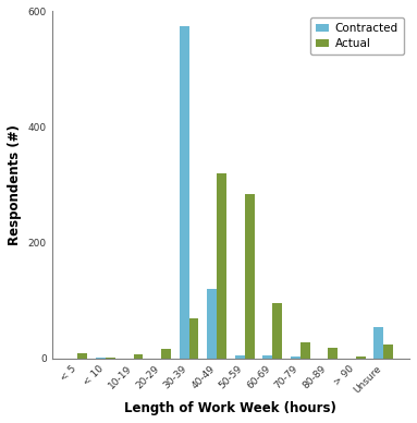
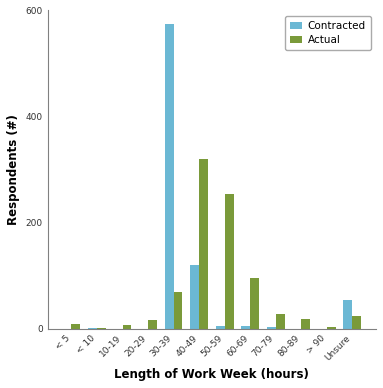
Actual/50-59: 284 -> 255
